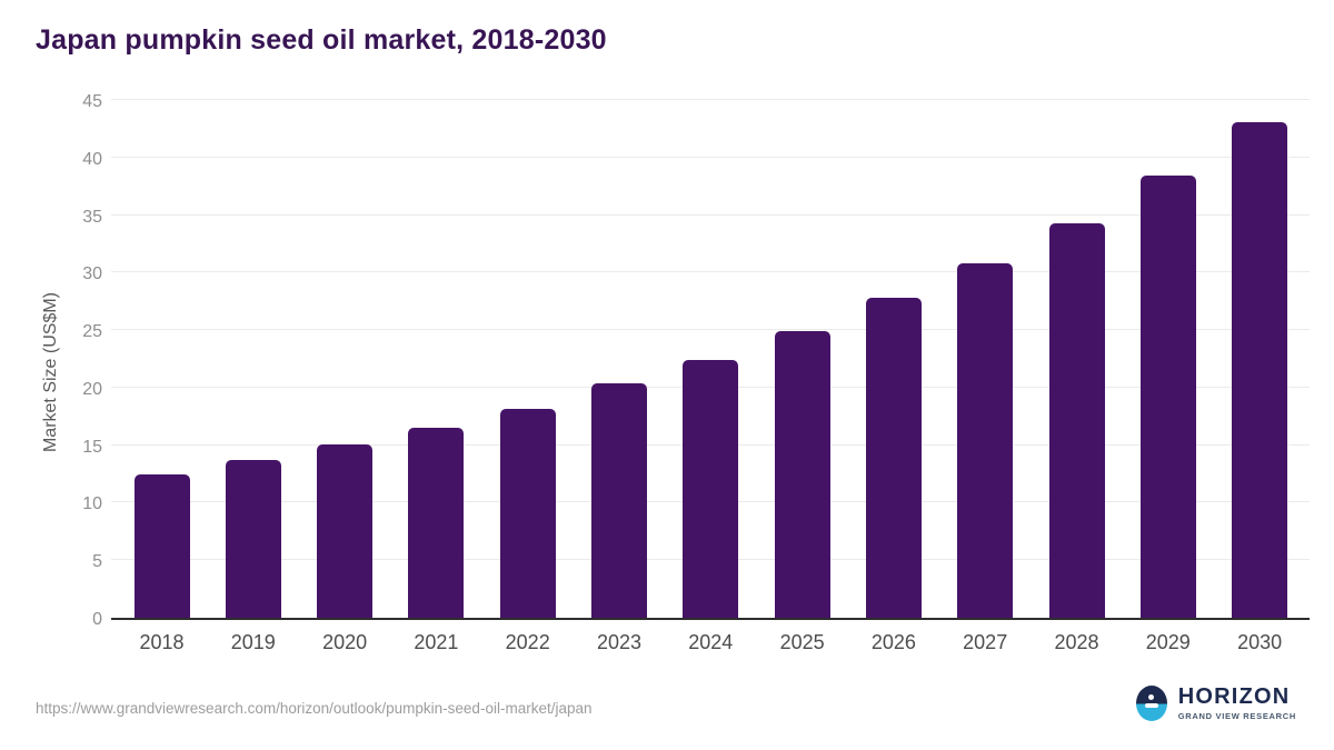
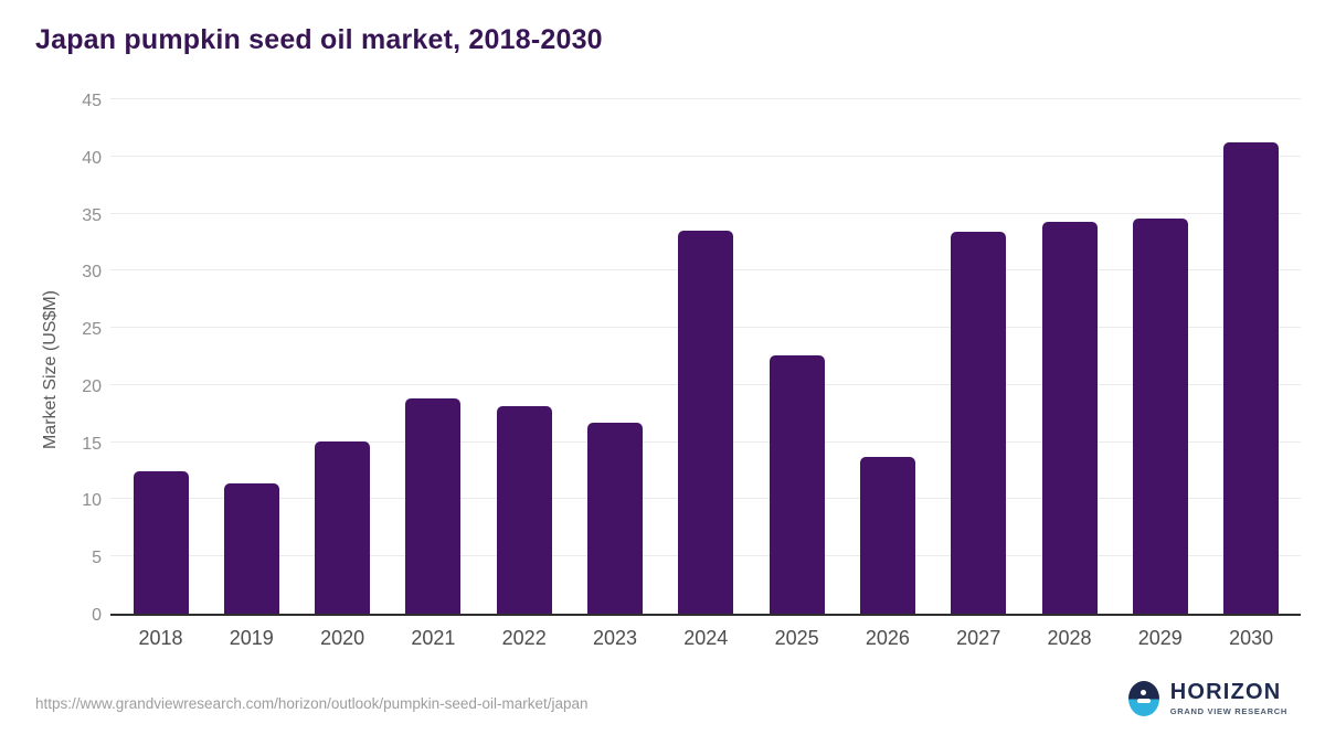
2019: 13.7 -> 11.4
2021: 16.5 -> 18.8
2023: 20.4 -> 16.7
2024: 22.4 -> 33.5
2025: 24.9 -> 22.6
2026: 27.8 -> 13.7
2027: 30.8 -> 33.4
2029: 38.4 -> 34.6
2030: 43.1 -> 41.2
